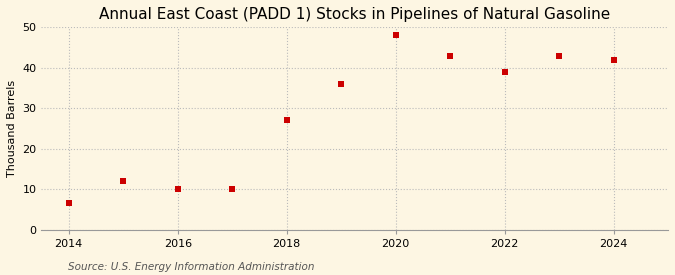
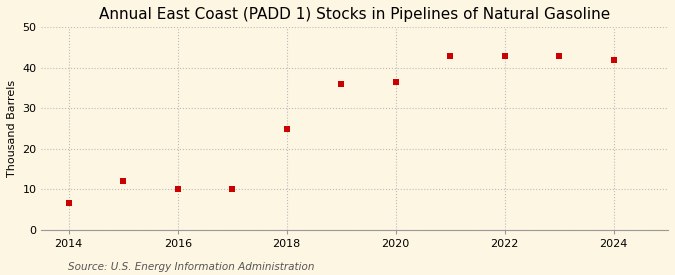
2018: 27.0 -> 25.0
2020: 48.0 -> 36.5
2022: 39.0 -> 43.0
